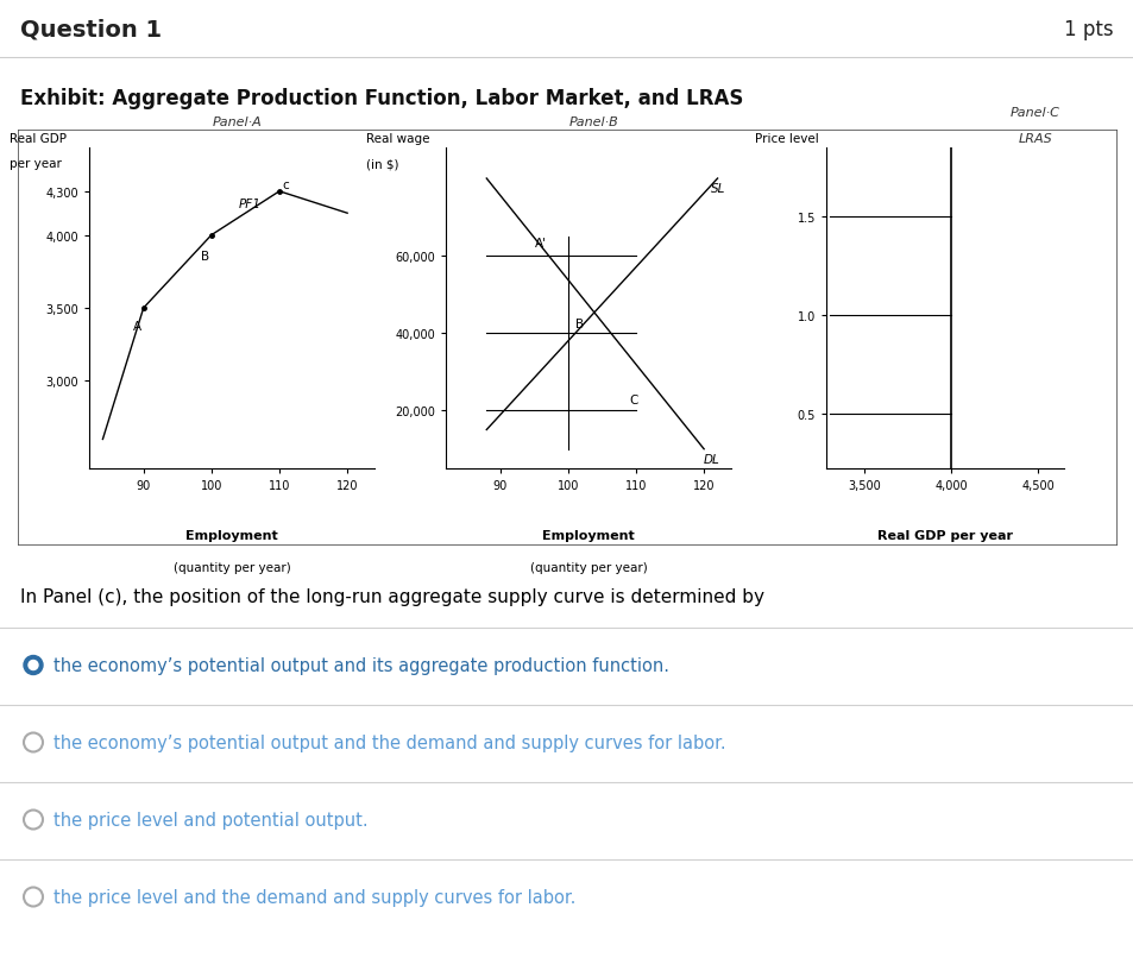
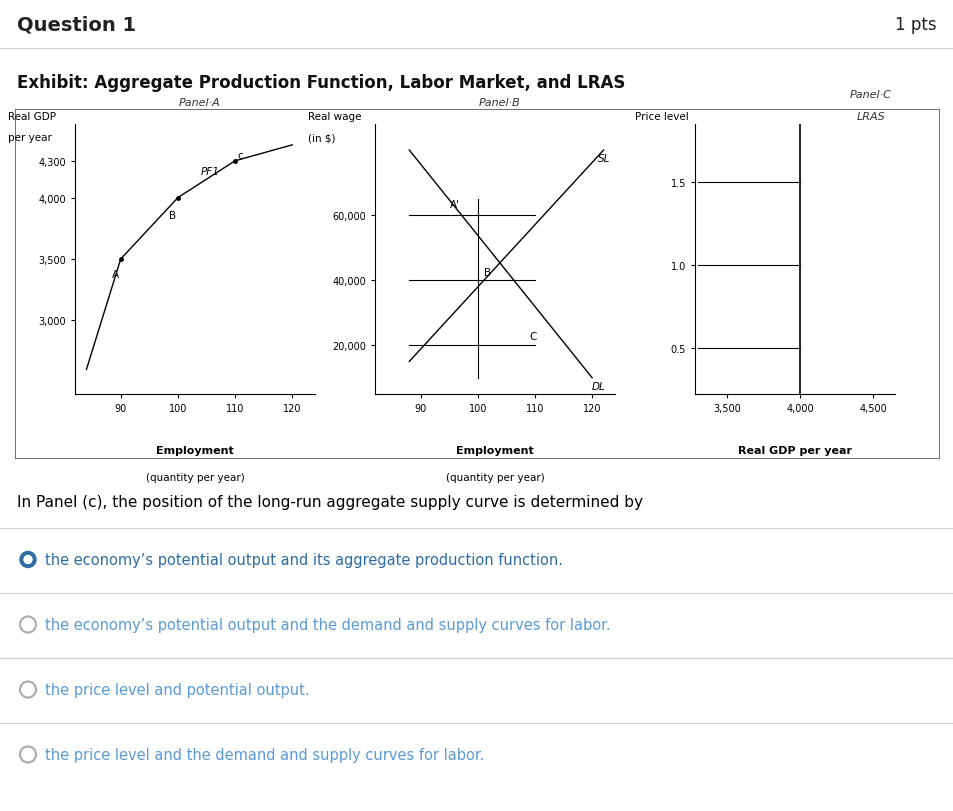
120: 4,150 -> 4,430
